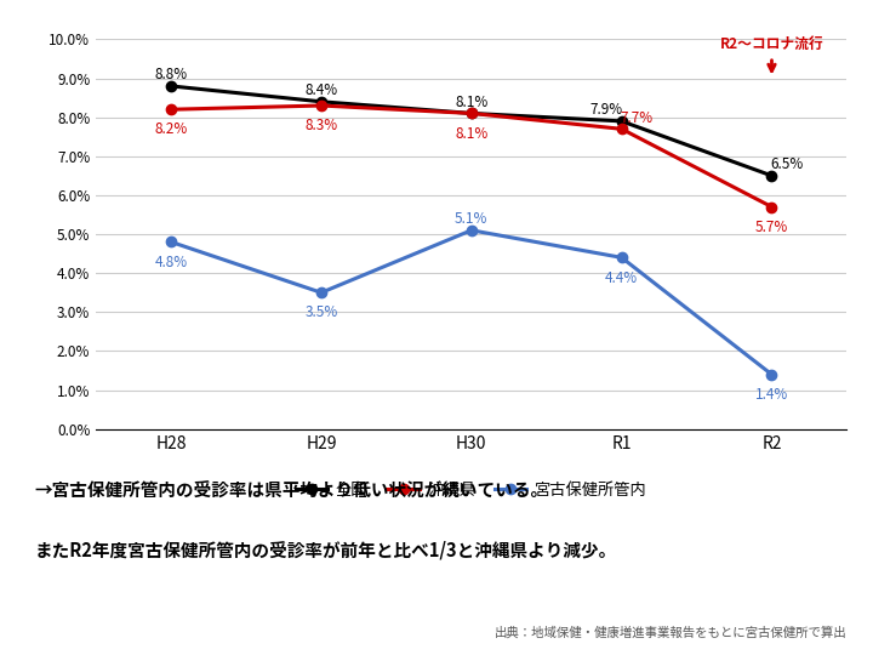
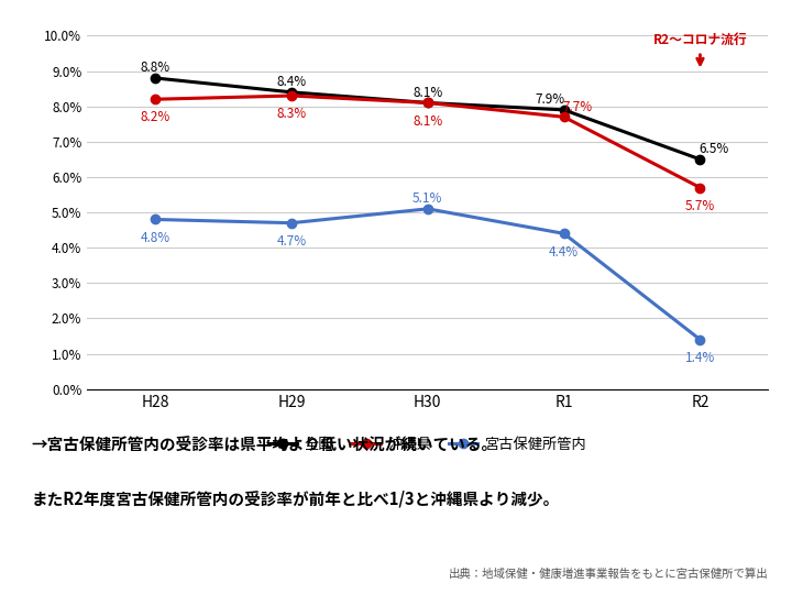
宮古保健所管内/H29: 3.5% -> 4.7%
